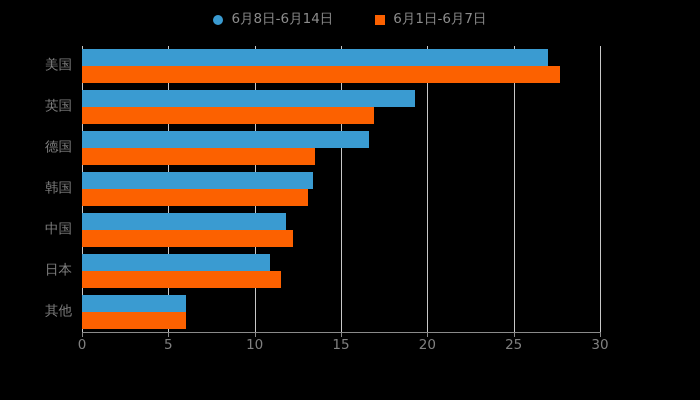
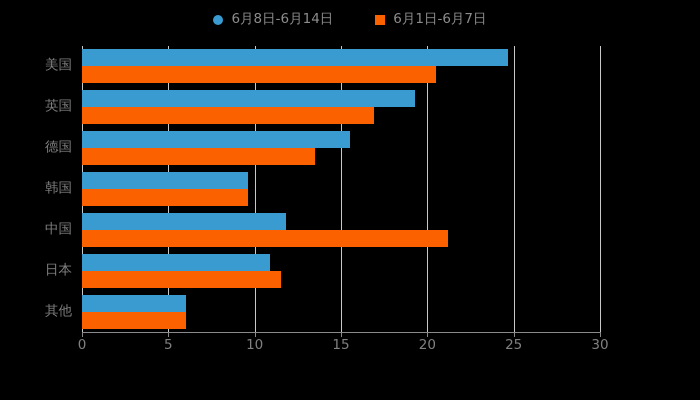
6月8日-6月14日/美国: 27.0 -> 24.7
6月1日-6月7日/美国: 27.7 -> 20.5
6月8日-6月14日/德国: 16.6 -> 15.5
6月8日-6月14日/韩国: 13.4 -> 9.6
6月1日-6月7日/韩国: 13.1 -> 9.6
6月1日-6月7日/中国: 12.2 -> 21.2
